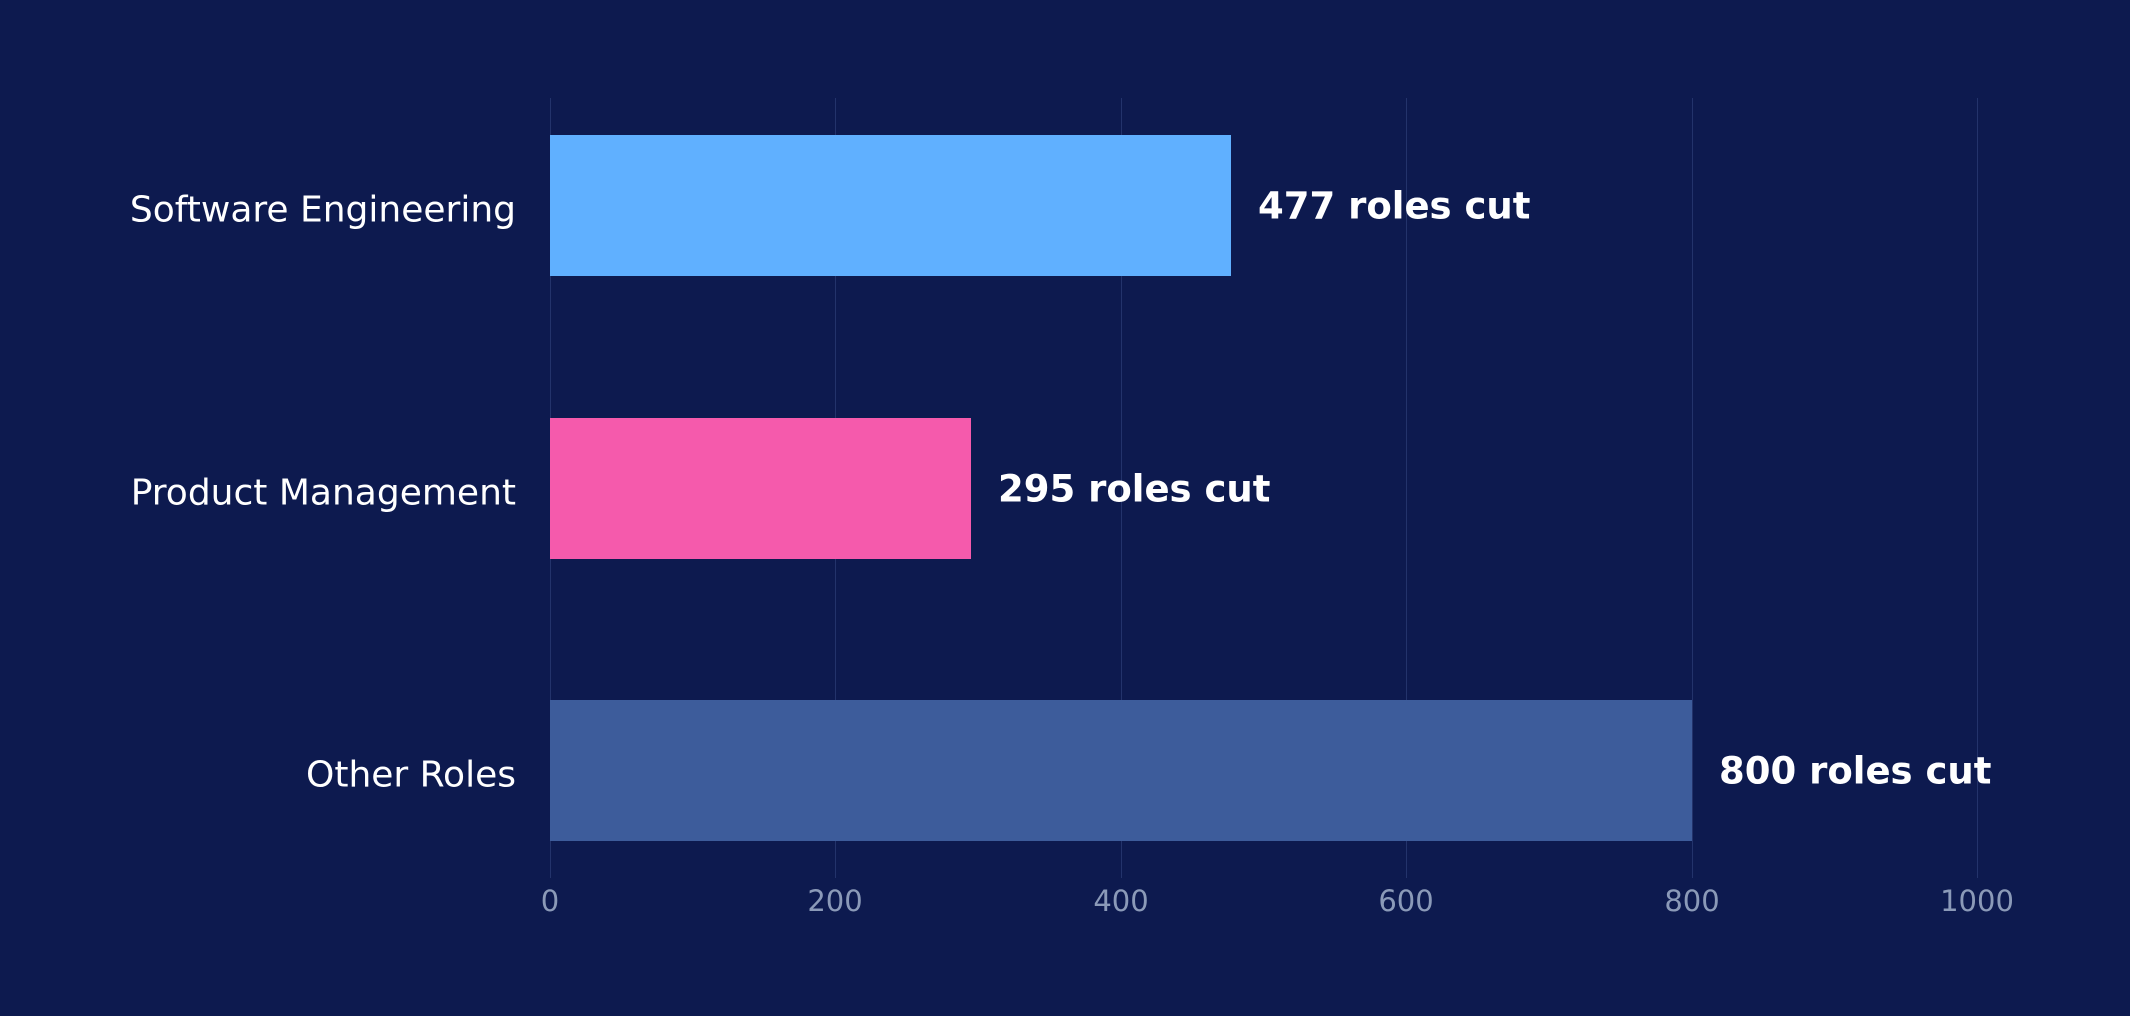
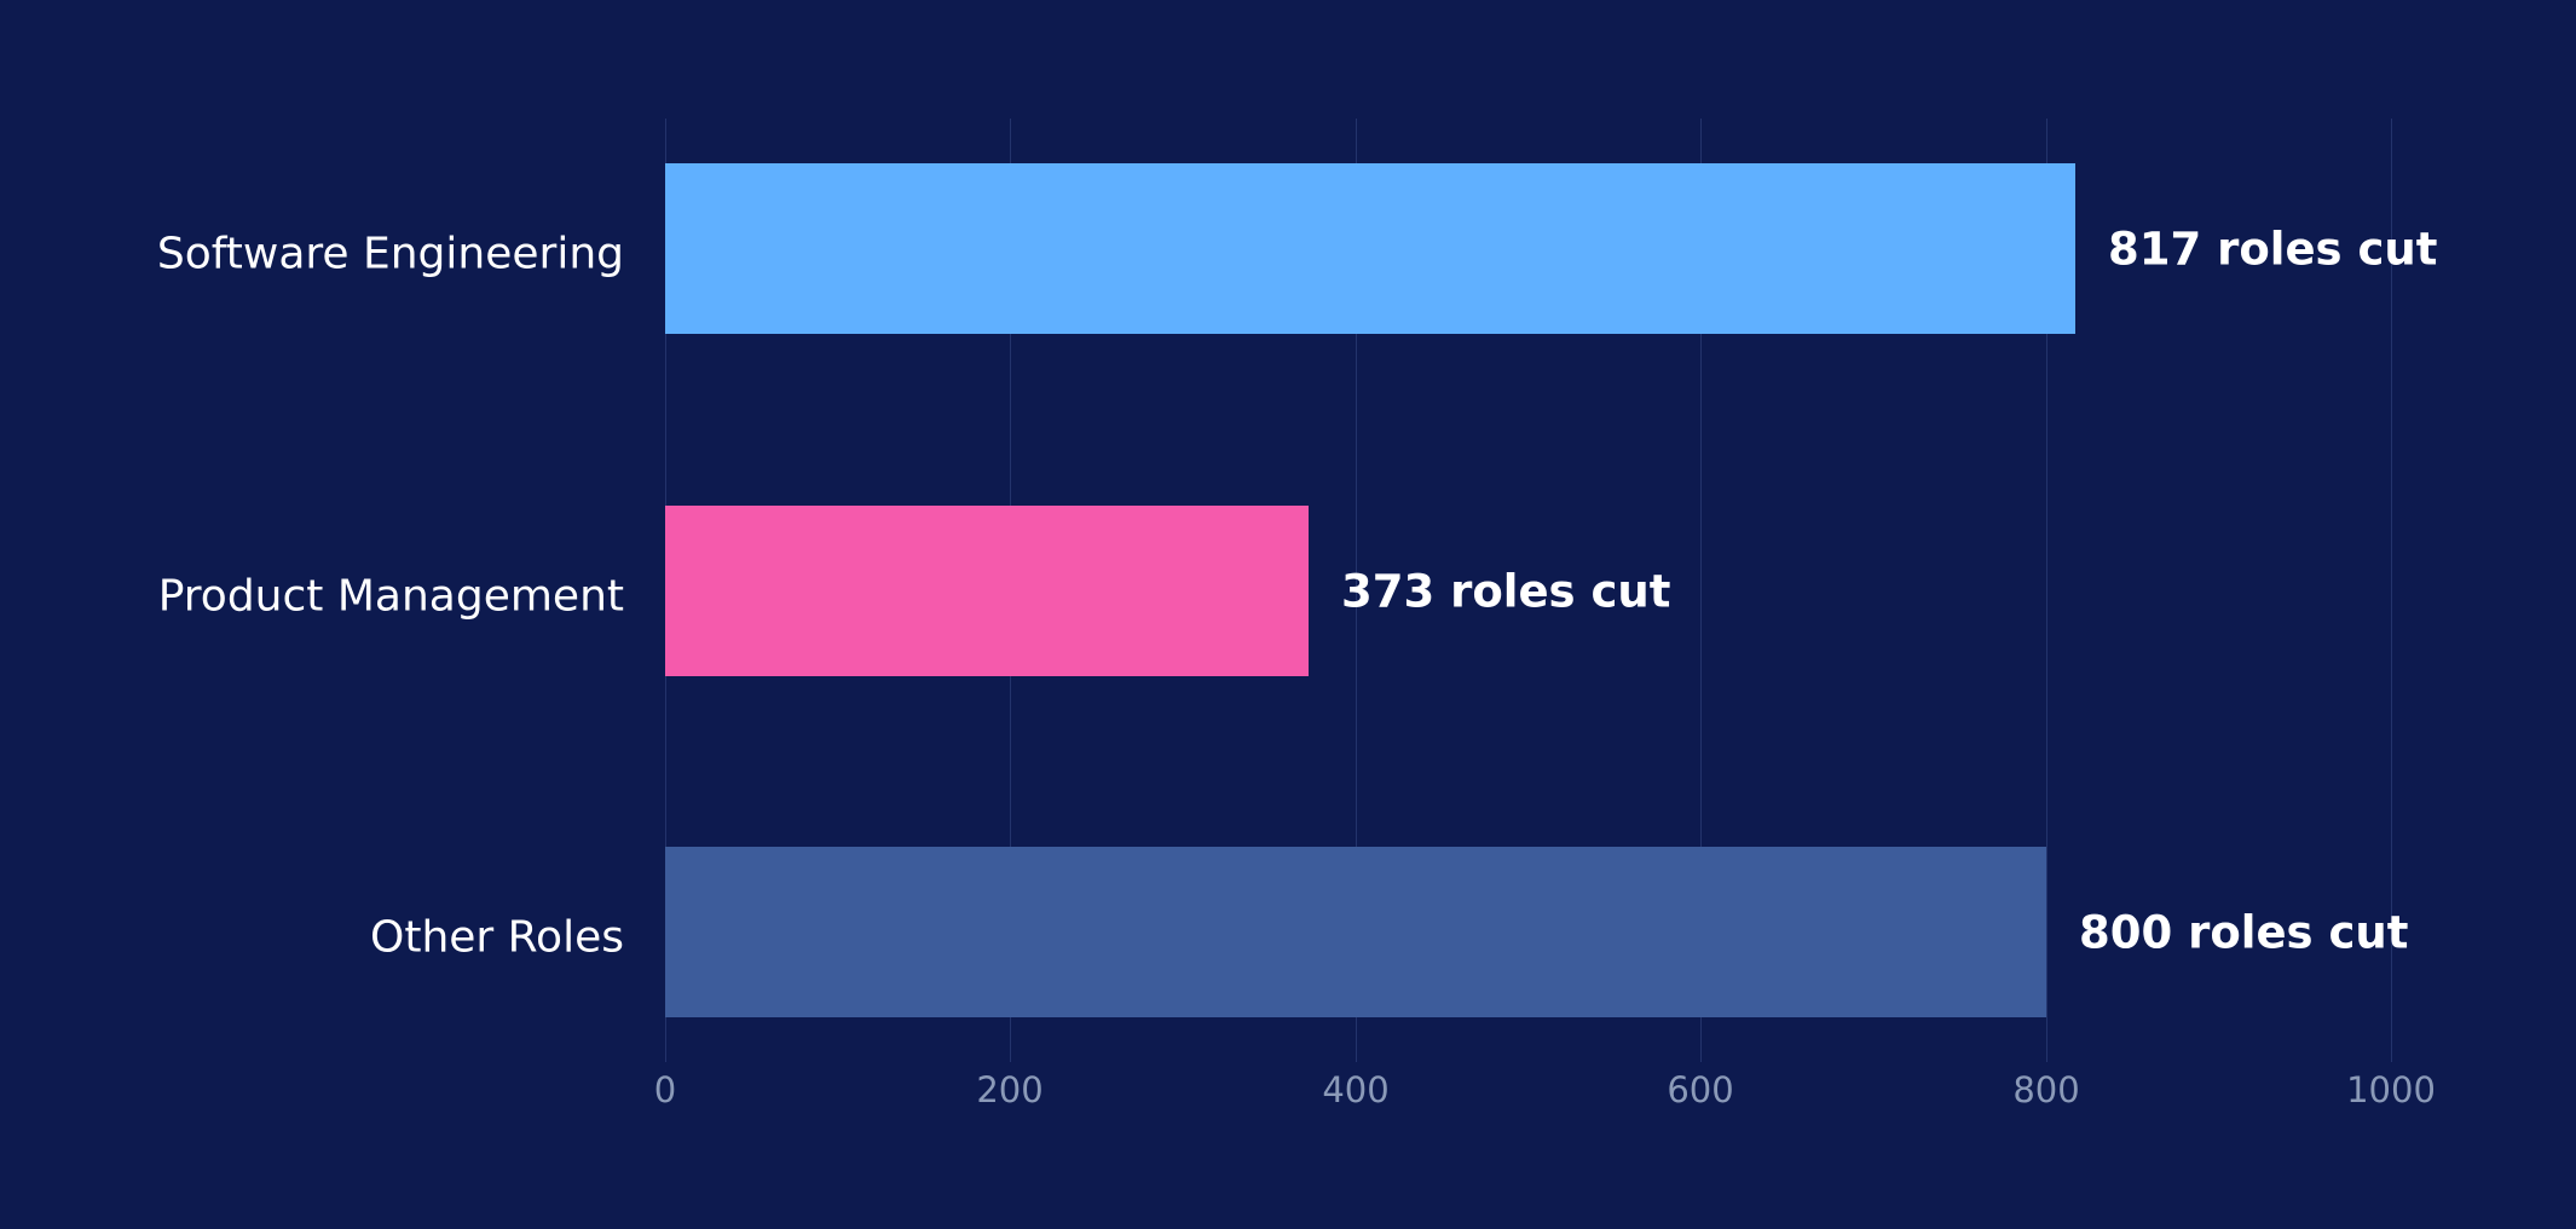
Software Engineering: 477 -> 817
Product Management: 295 -> 373
